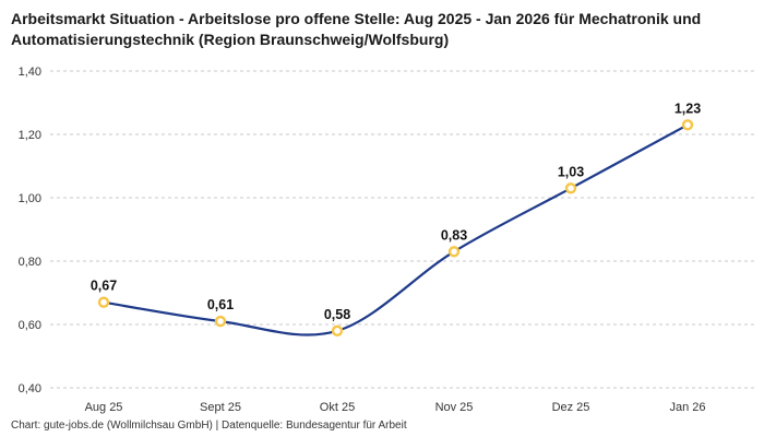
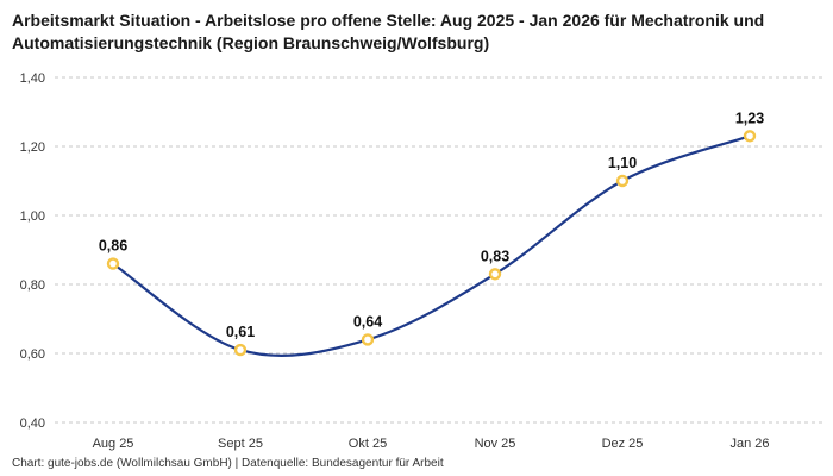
Aug 25: 0,67 -> 0,86
Okt 25: 0,58 -> 0,64
Dez 25: 1,03 -> 1,10
